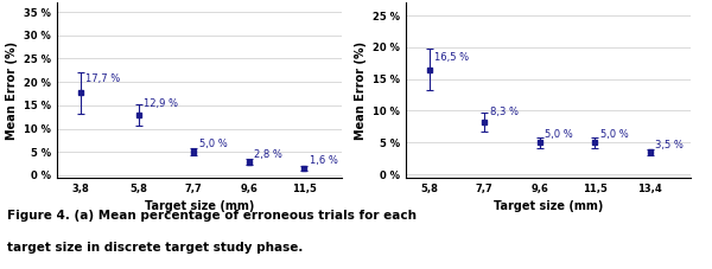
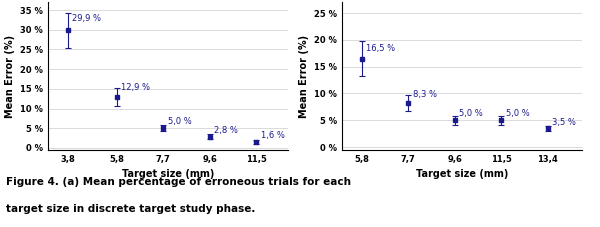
3,8: 17,7 -> 29,9
